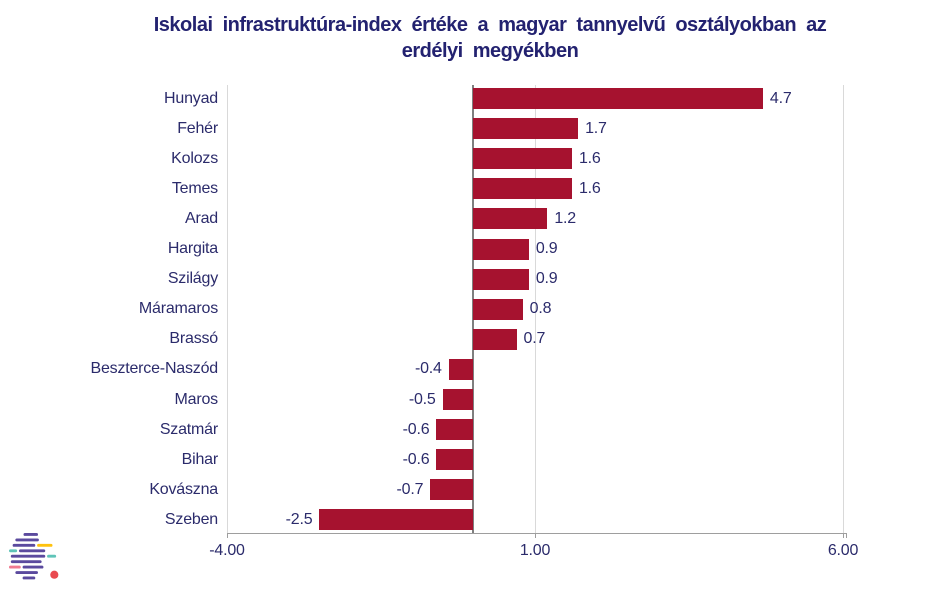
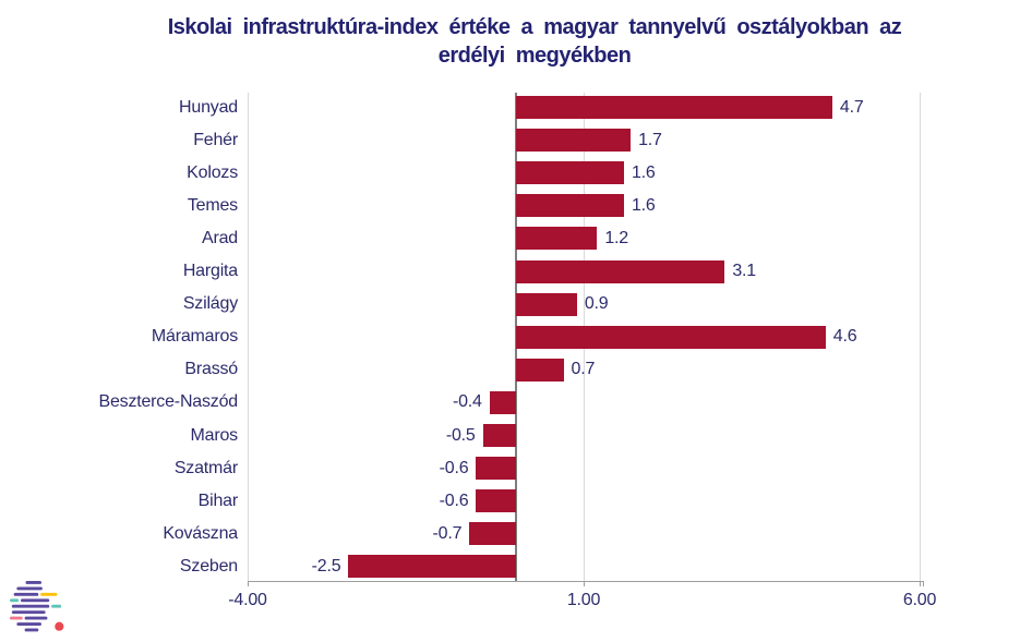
Hargita: 0.9 -> 3.1
Máramaros: 0.8 -> 4.6
